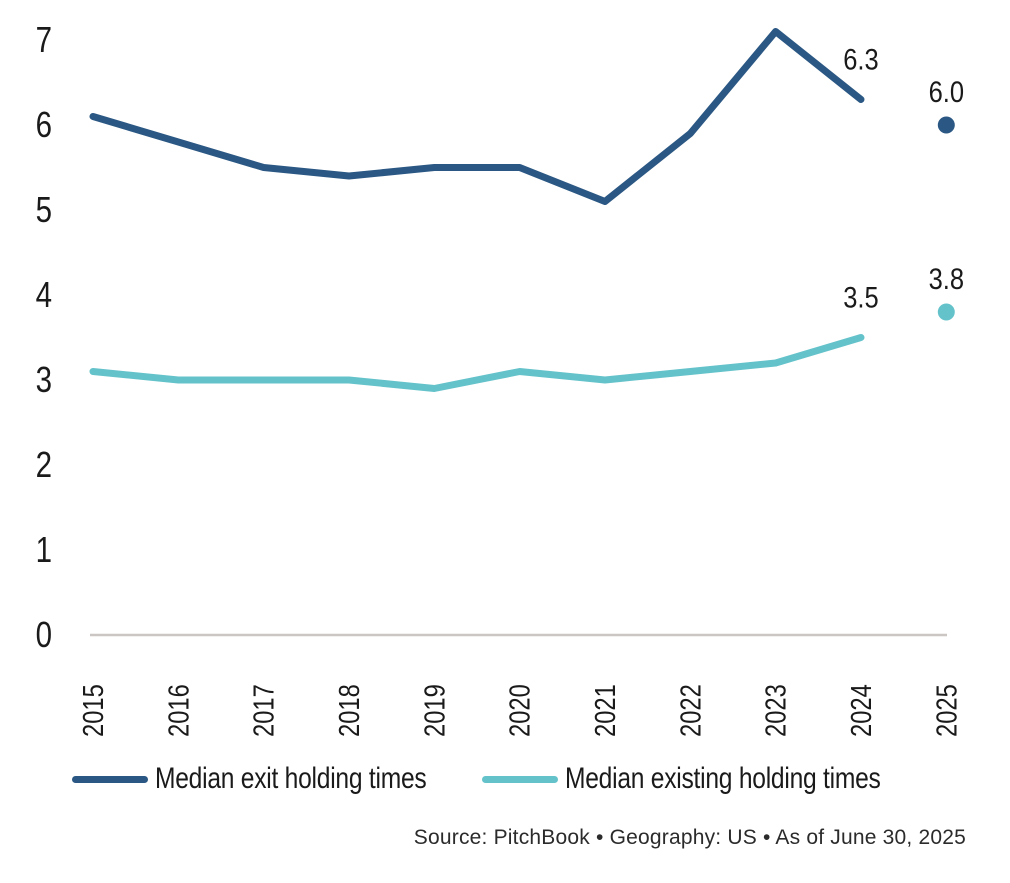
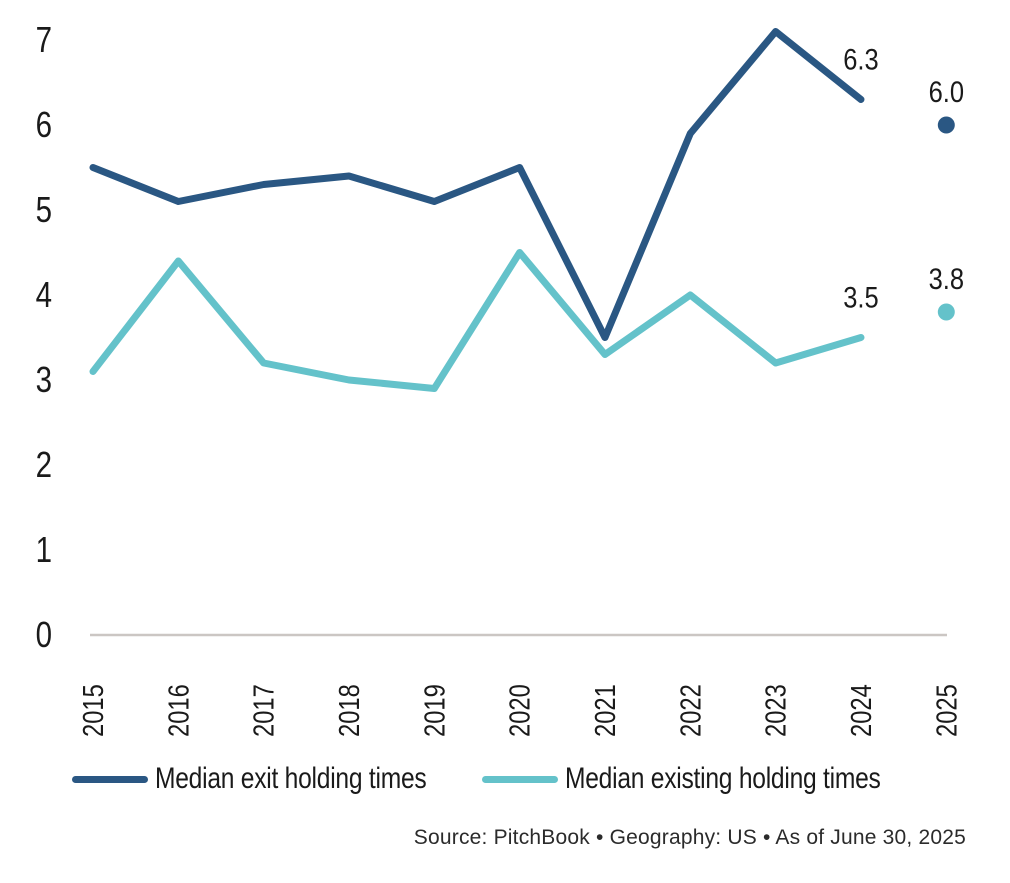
Median exit holding times/2015: 6.1 -> 5.5
Median exit holding times/2016: 5.8 -> 5.1
Median existing holding times/2016: 3.0 -> 4.4
Median exit holding times/2017: 5.5 -> 5.3
Median existing holding times/2017: 3.0 -> 3.2
Median exit holding times/2019: 5.5 -> 5.1
Median existing holding times/2020: 3.1 -> 4.5
Median exit holding times/2021: 5.1 -> 3.5
Median existing holding times/2021: 3.0 -> 3.3
Median existing holding times/2022: 3.1 -> 4.0
